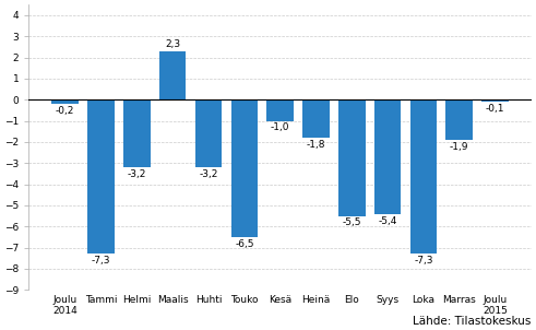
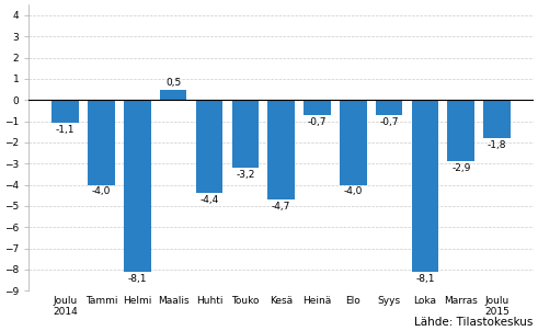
Joulu 2014: -0,2 -> -1,1
Tammi: -7,3 -> -4,0
Helmi: -3,2 -> -8,1
Maalis: 2,3 -> 0,5
Huhti: -3,2 -> -4,4
Touko: -6,5 -> -3,2
Kesä: -1,0 -> -4,7
Heinä: -1,8 -> -0,7
Elo: -5,5 -> -4,0
Syys: -5,4 -> -0,7
Loka: -7,3 -> -8,1
Marras: -1,9 -> -2,9
Joulu 2015: -0,1 -> -1,8
